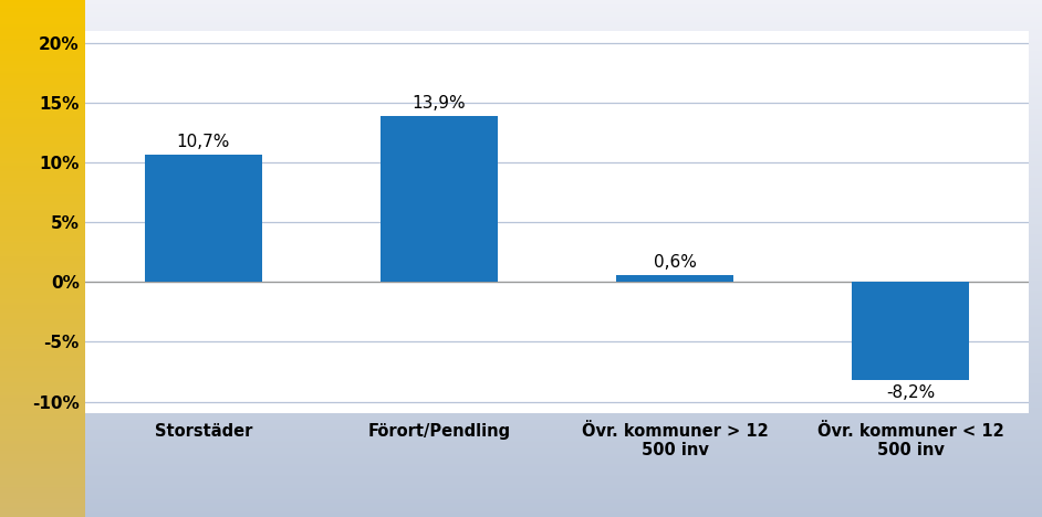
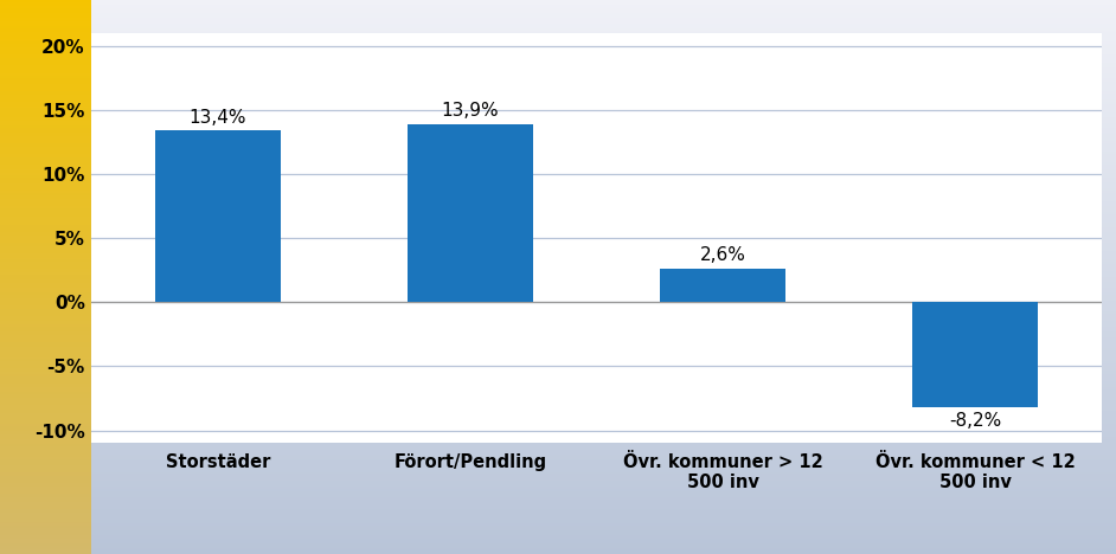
Storstäder: 10,7% -> 13,4%
Övr. kommuner > 12 500 inv: 0,6% -> 2,6%
